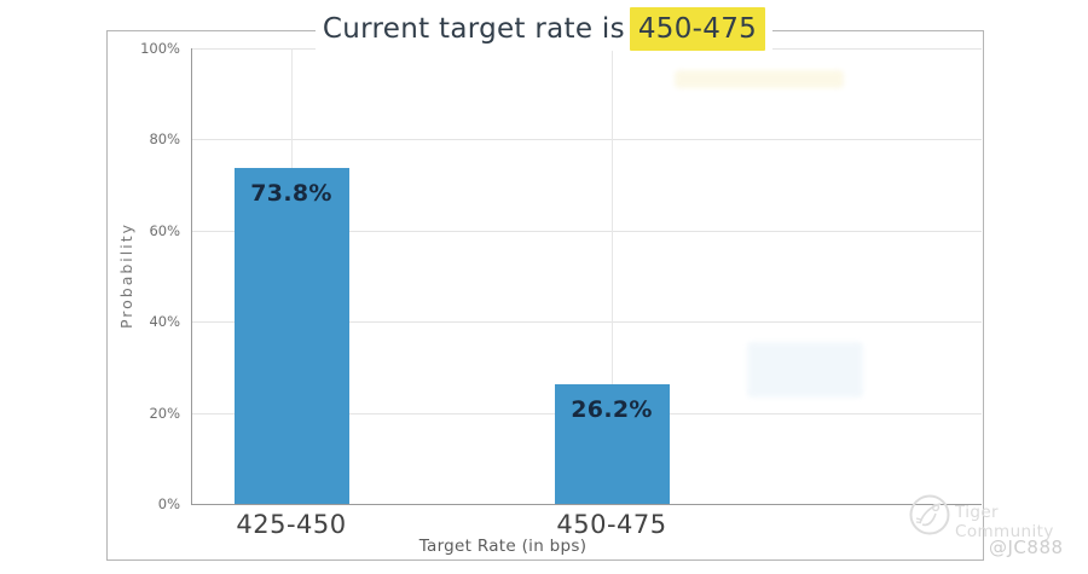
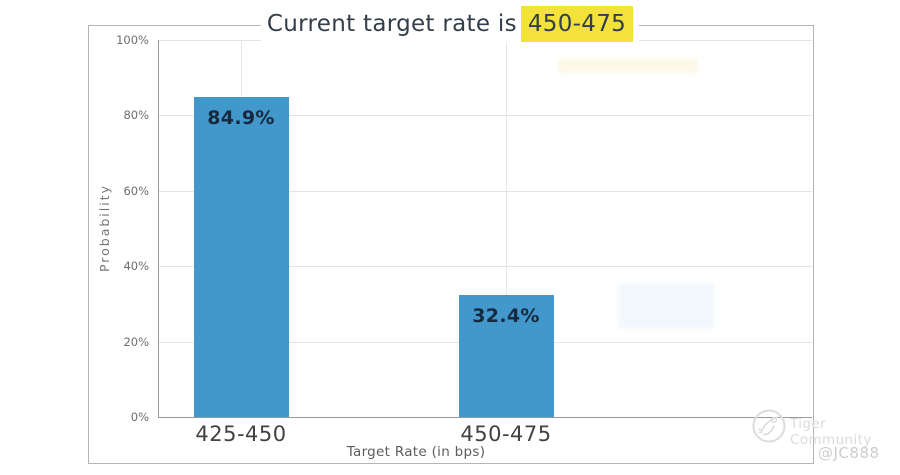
425-450: 73.8% -> 84.9%
450-475: 26.2% -> 32.4%
